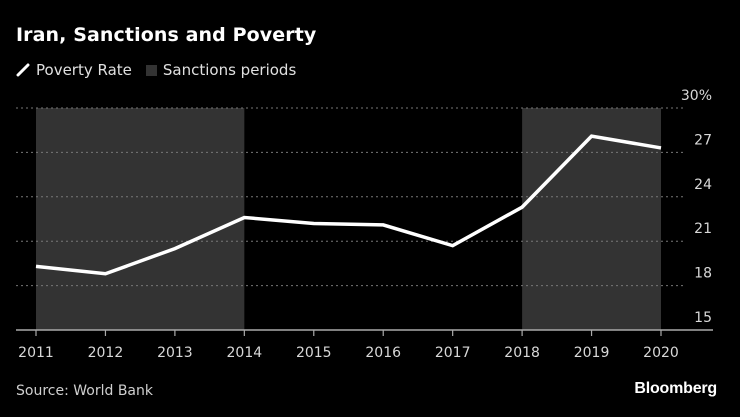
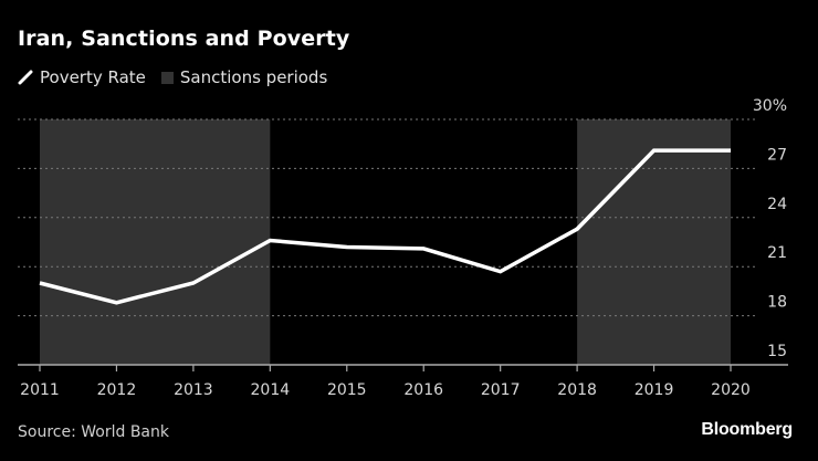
2011: 19.3% -> 20.0%
2013: 20.5% -> 20.0%
2020: 27.3% -> 28.1%
